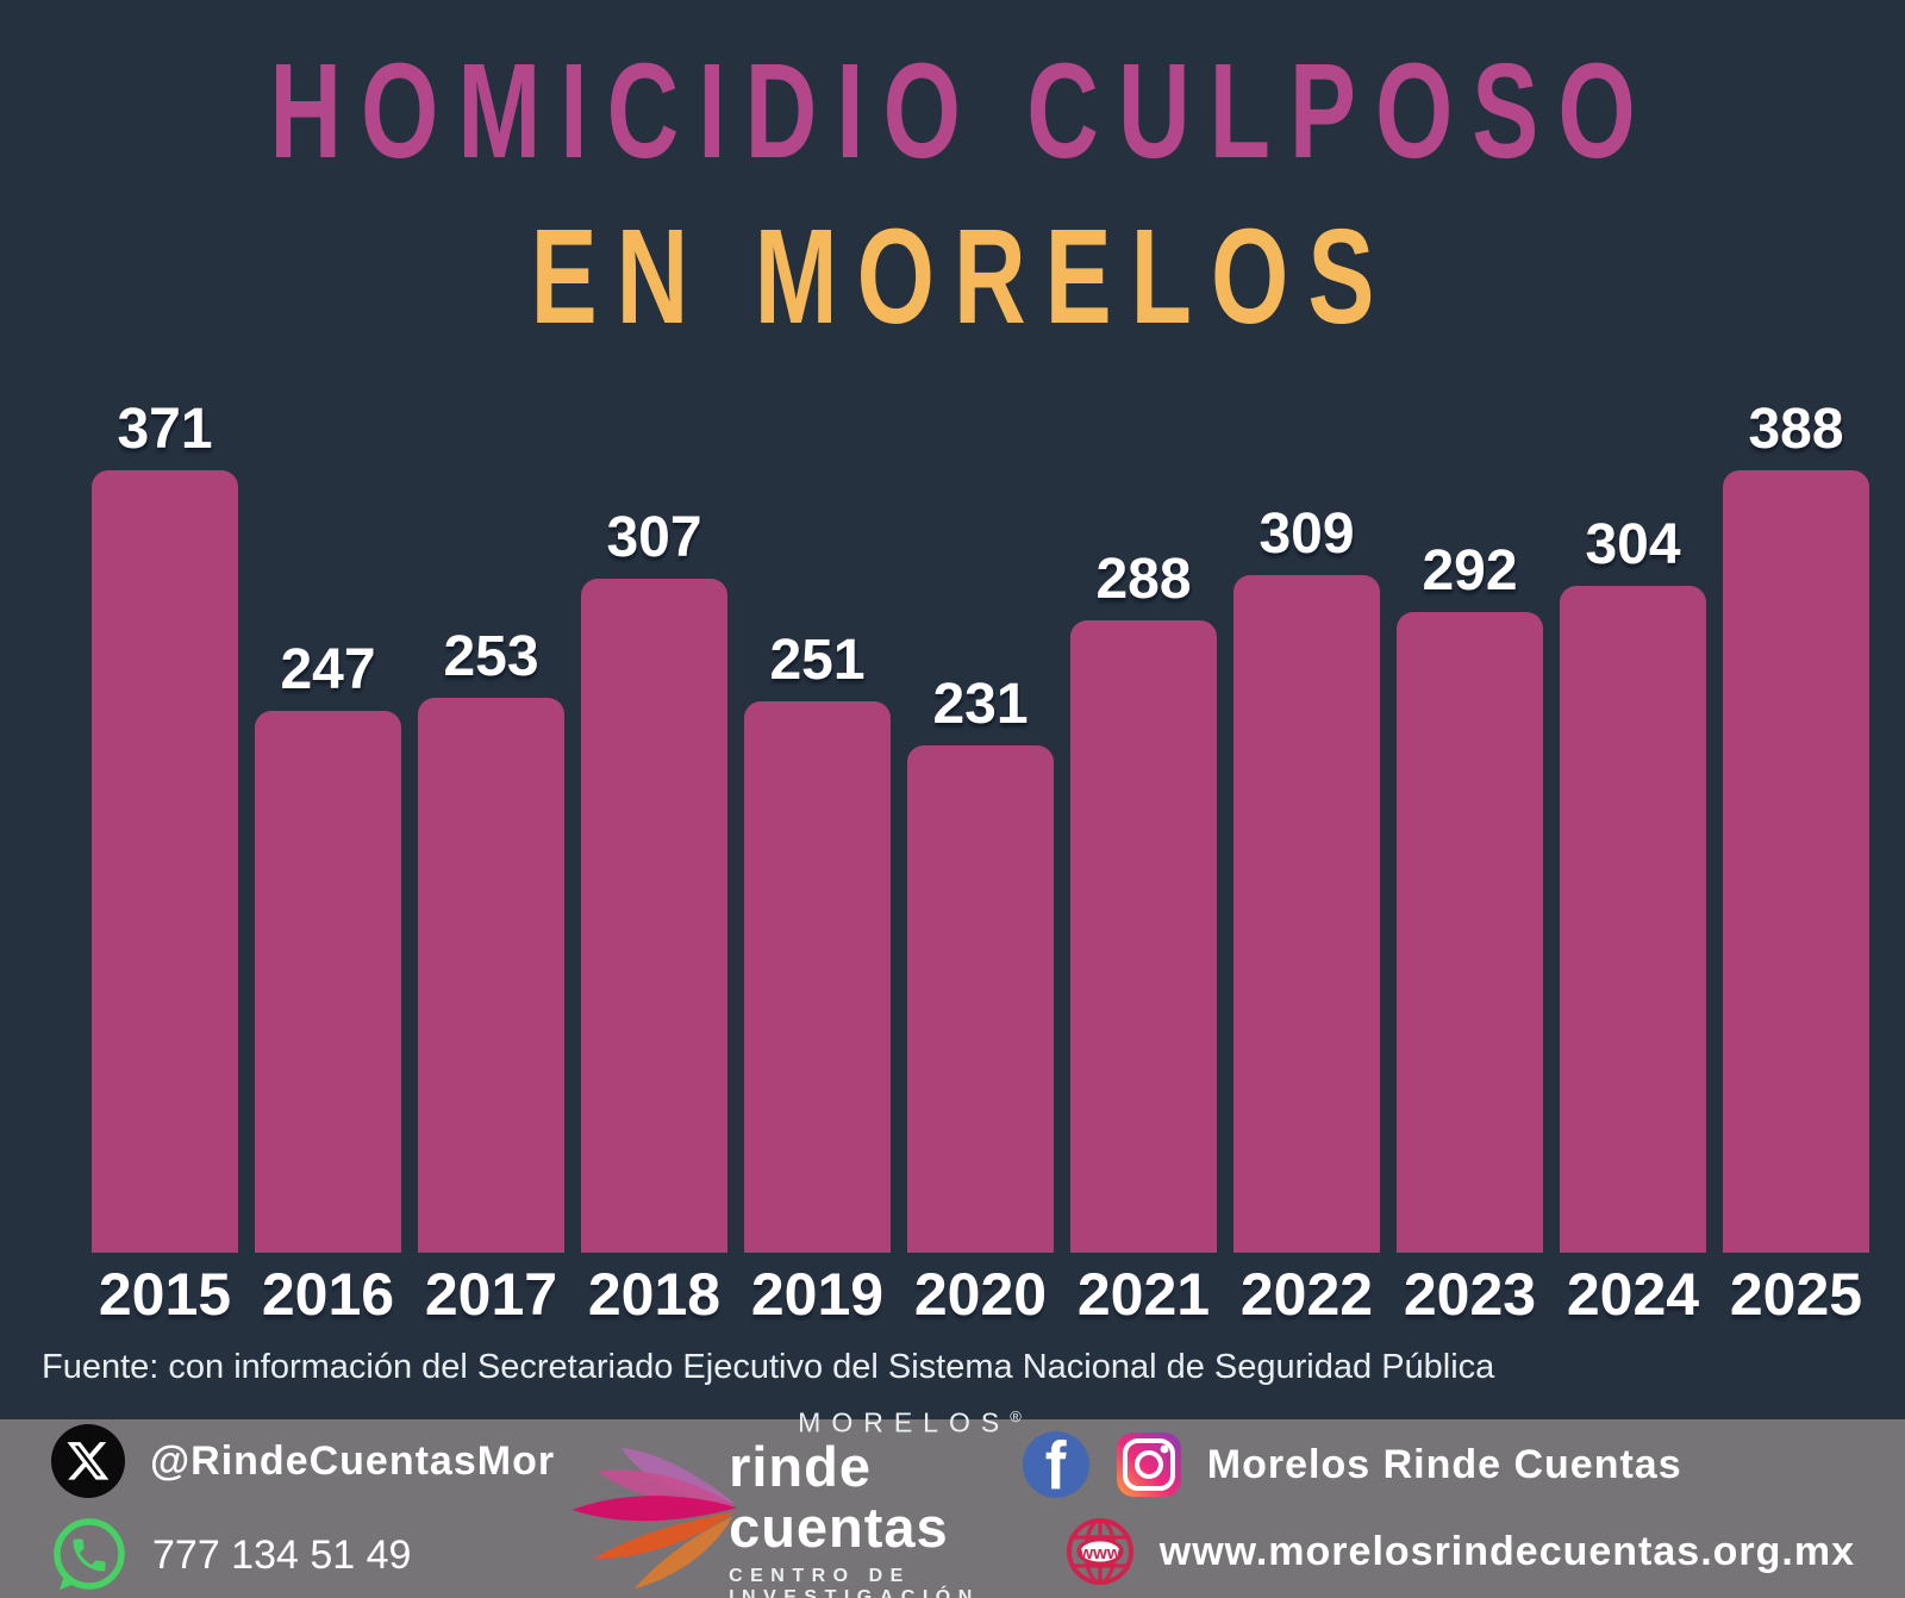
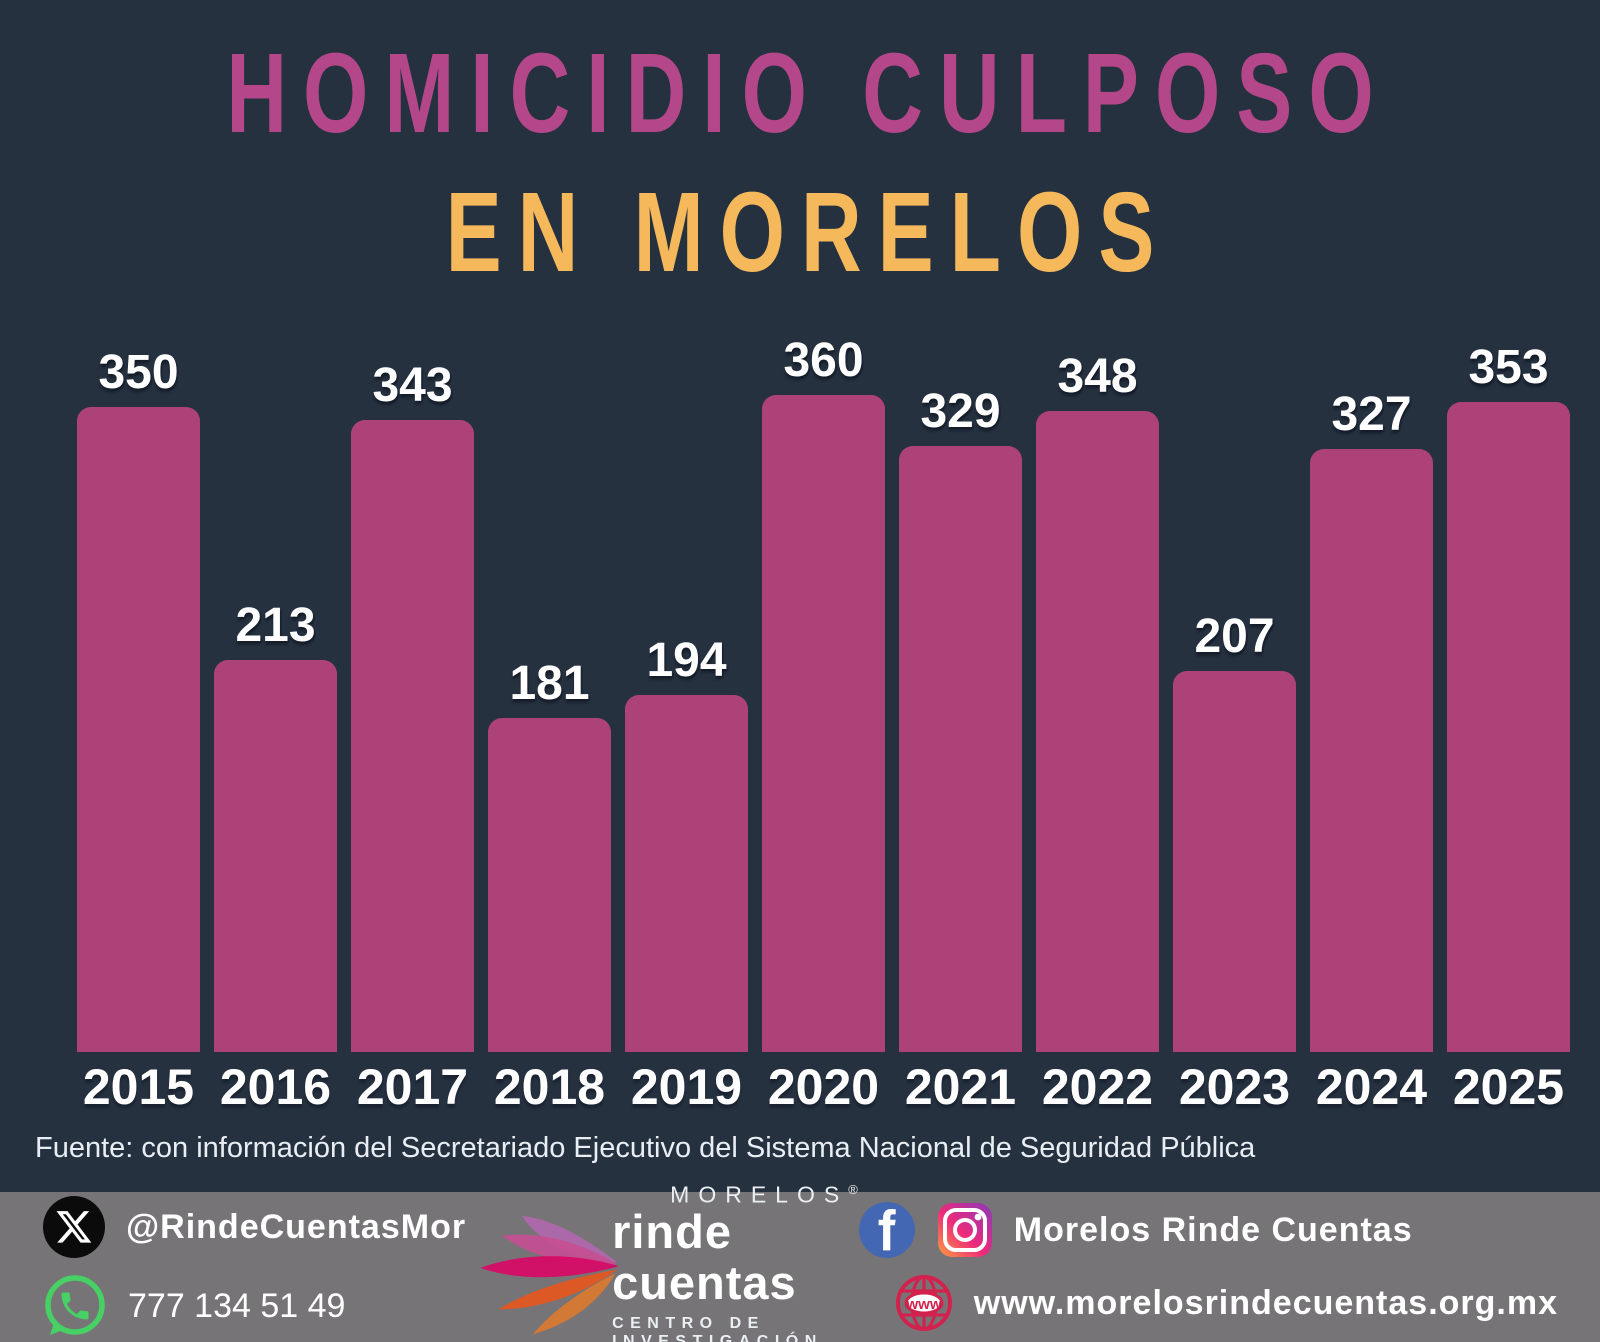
2015: 371 -> 350
2016: 247 -> 213
2017: 253 -> 343
2018: 307 -> 181
2019: 251 -> 194
2020: 231 -> 360
2021: 288 -> 329
2022: 309 -> 348
2023: 292 -> 207
2024: 304 -> 327
2025: 388 -> 353
